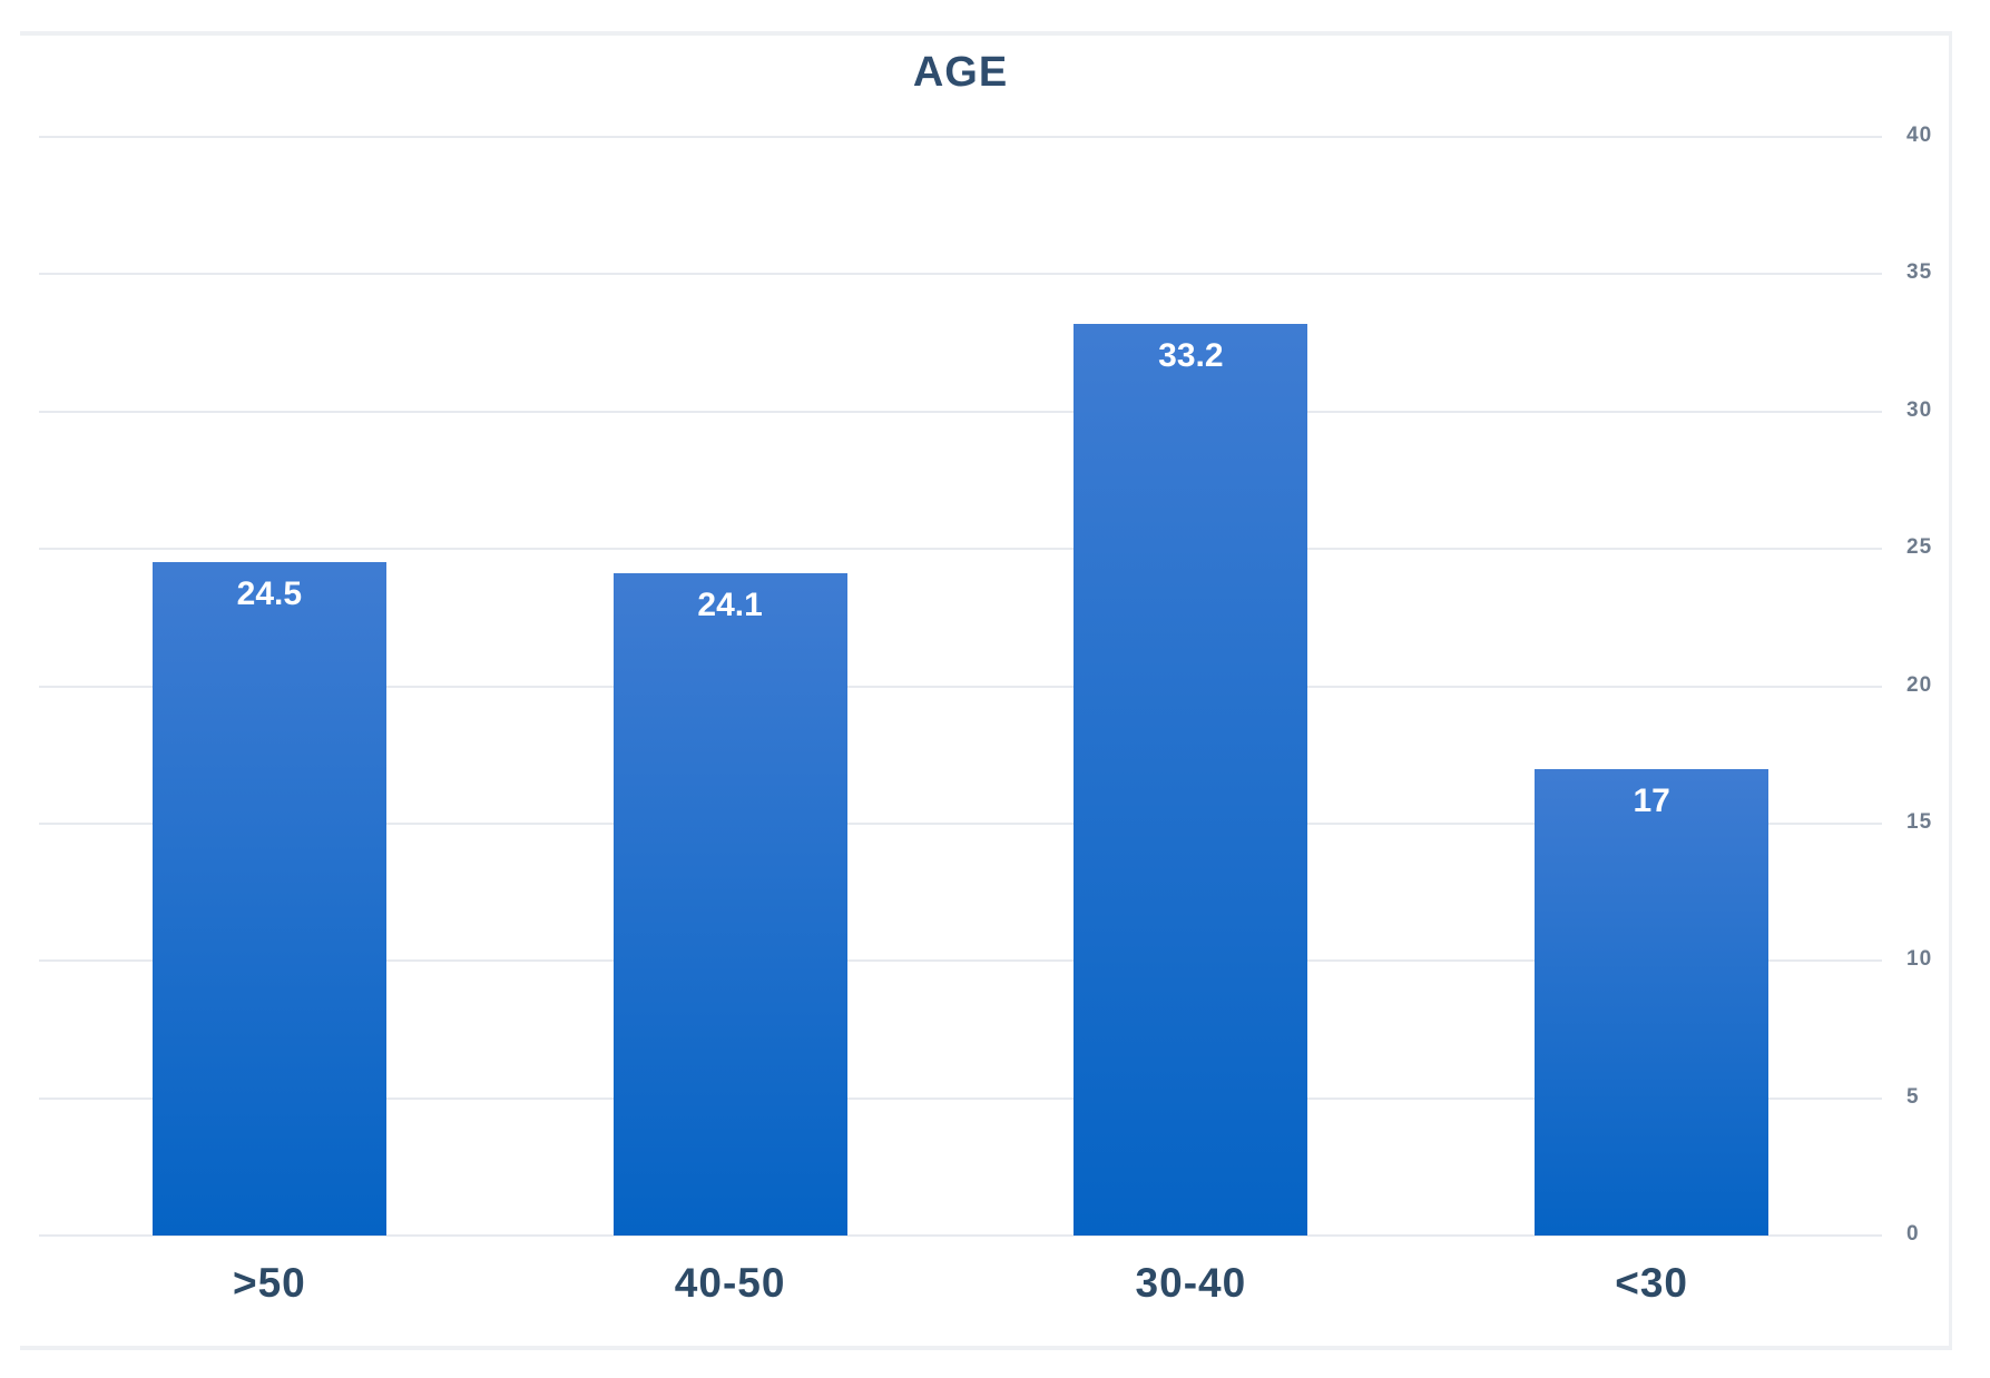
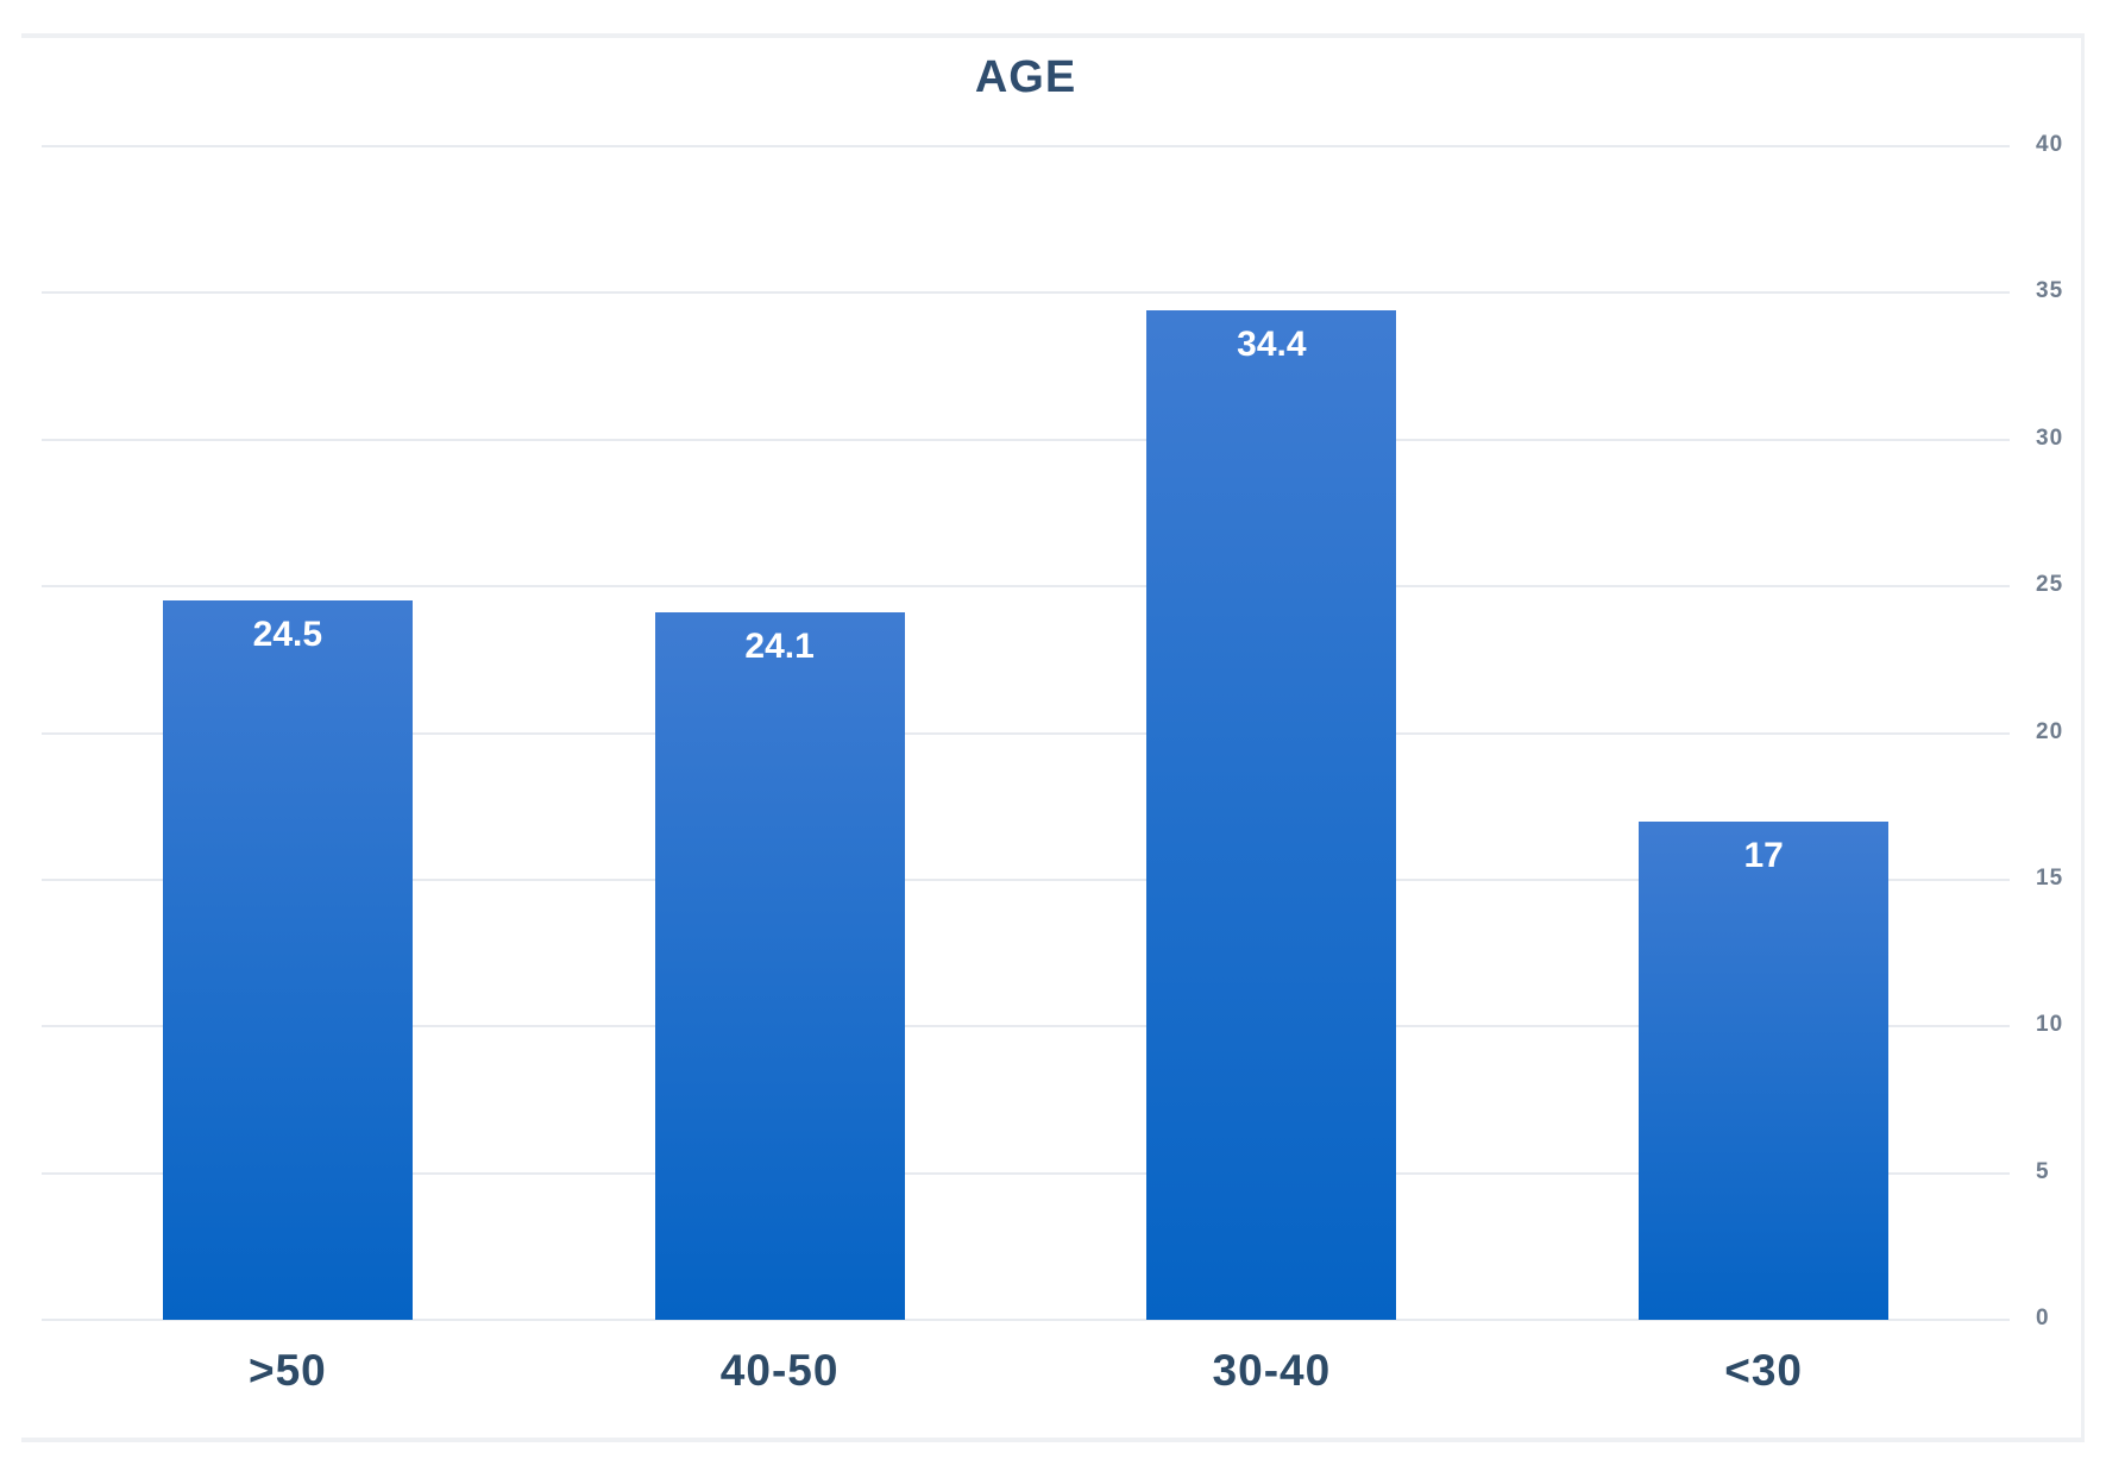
30-40: 33.2 -> 34.4
